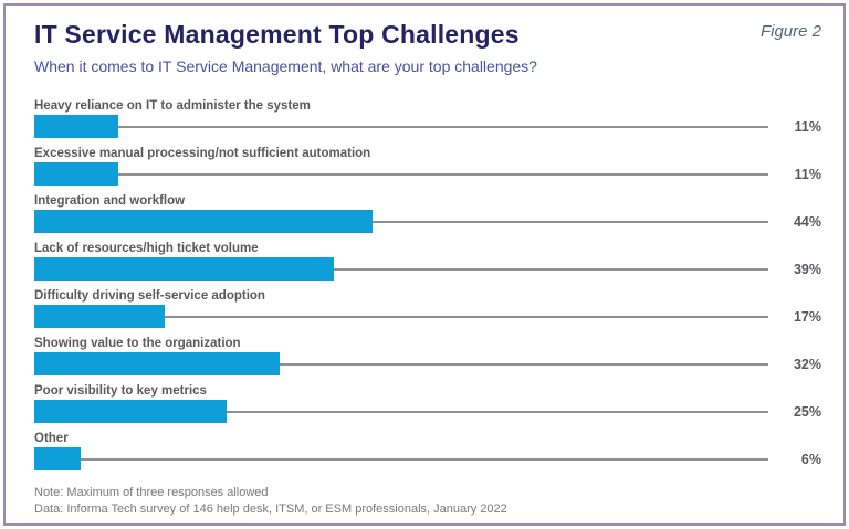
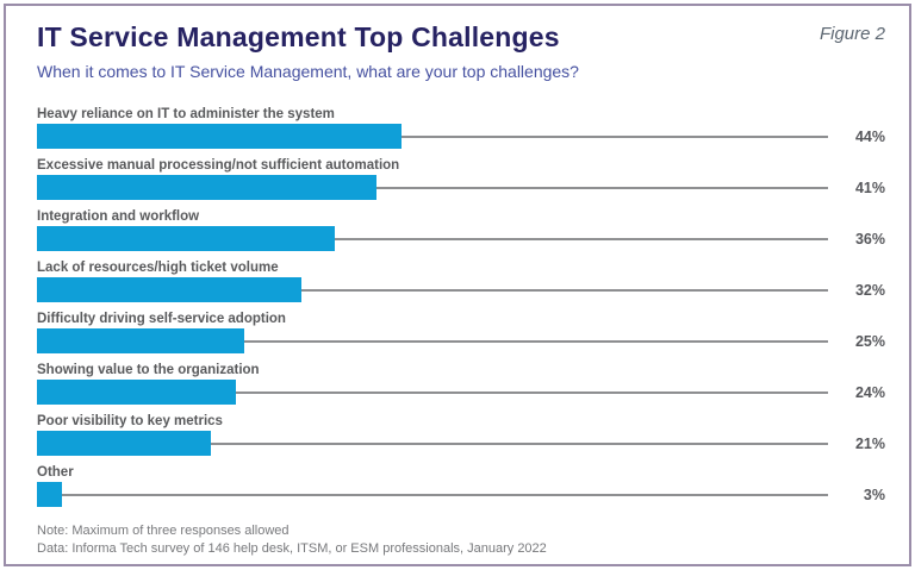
Heavy reliance on IT to administer the system: 11% -> 44%
Excessive manual processing/not sufficient automation: 11% -> 41%
Integration and workflow: 44% -> 36%
Lack of resources/high ticket volume: 39% -> 32%
Difficulty driving self-service adoption: 17% -> 25%
Showing value to the organization: 32% -> 24%
Poor visibility to key metrics: 25% -> 21%
Other: 6% -> 3%
